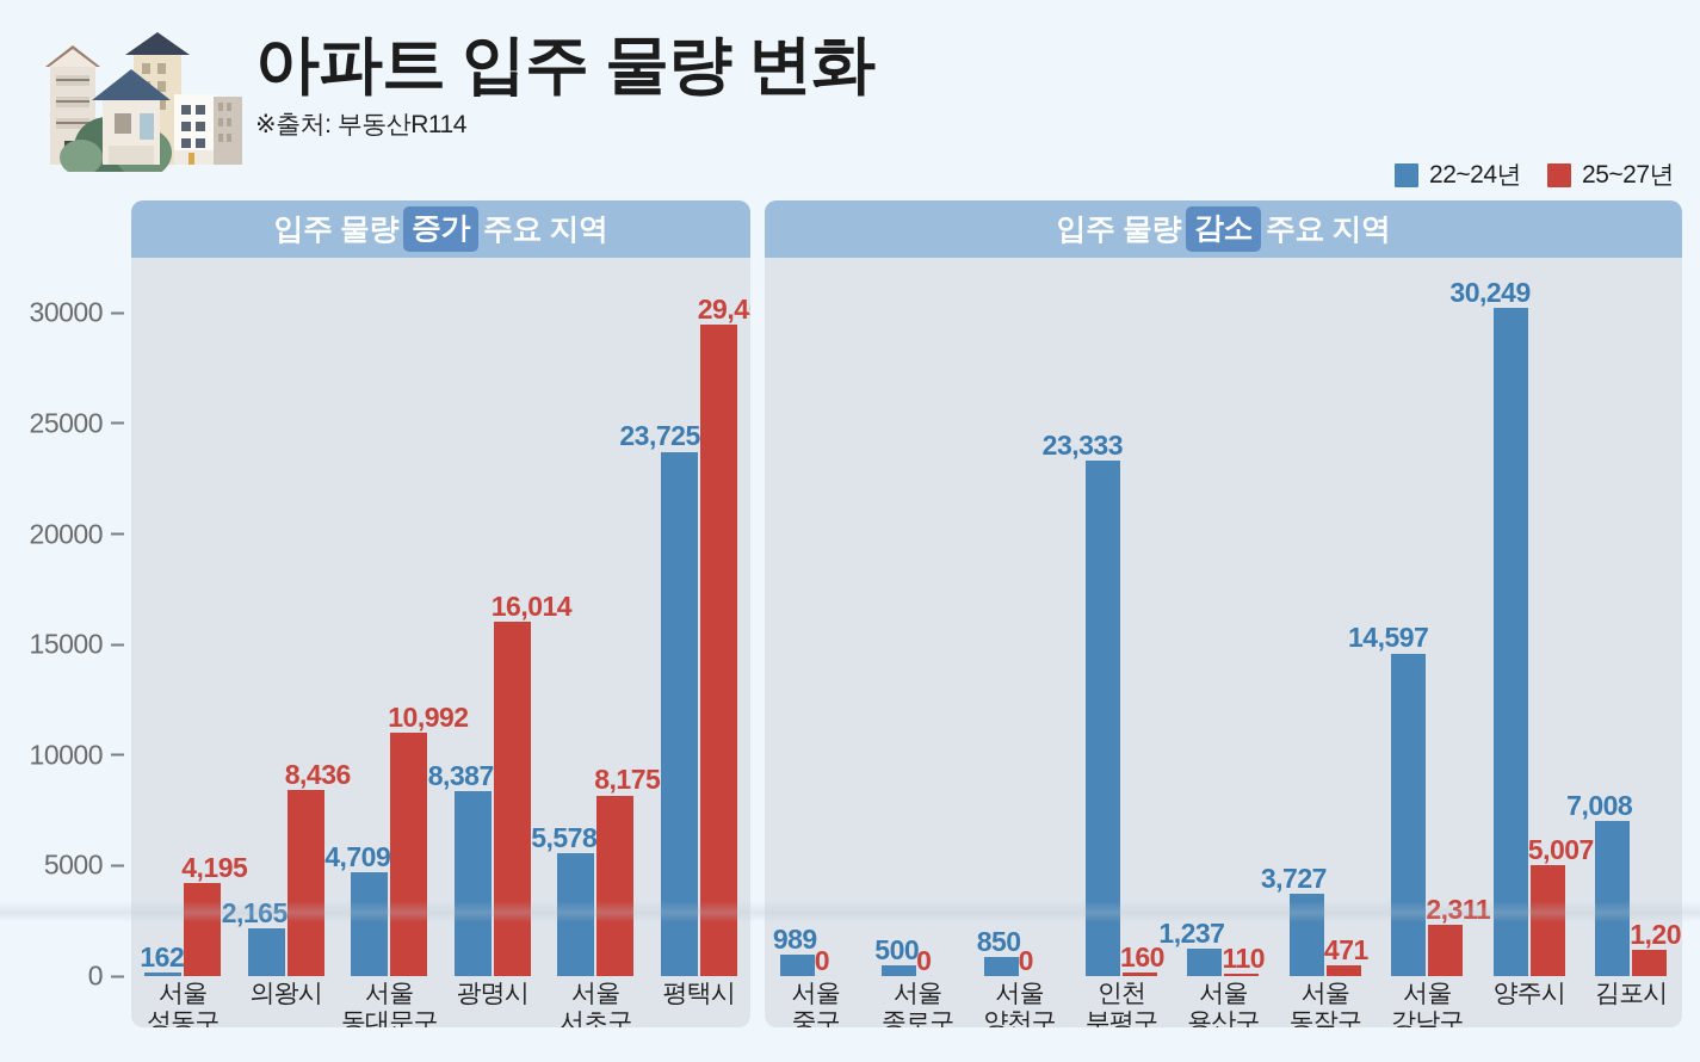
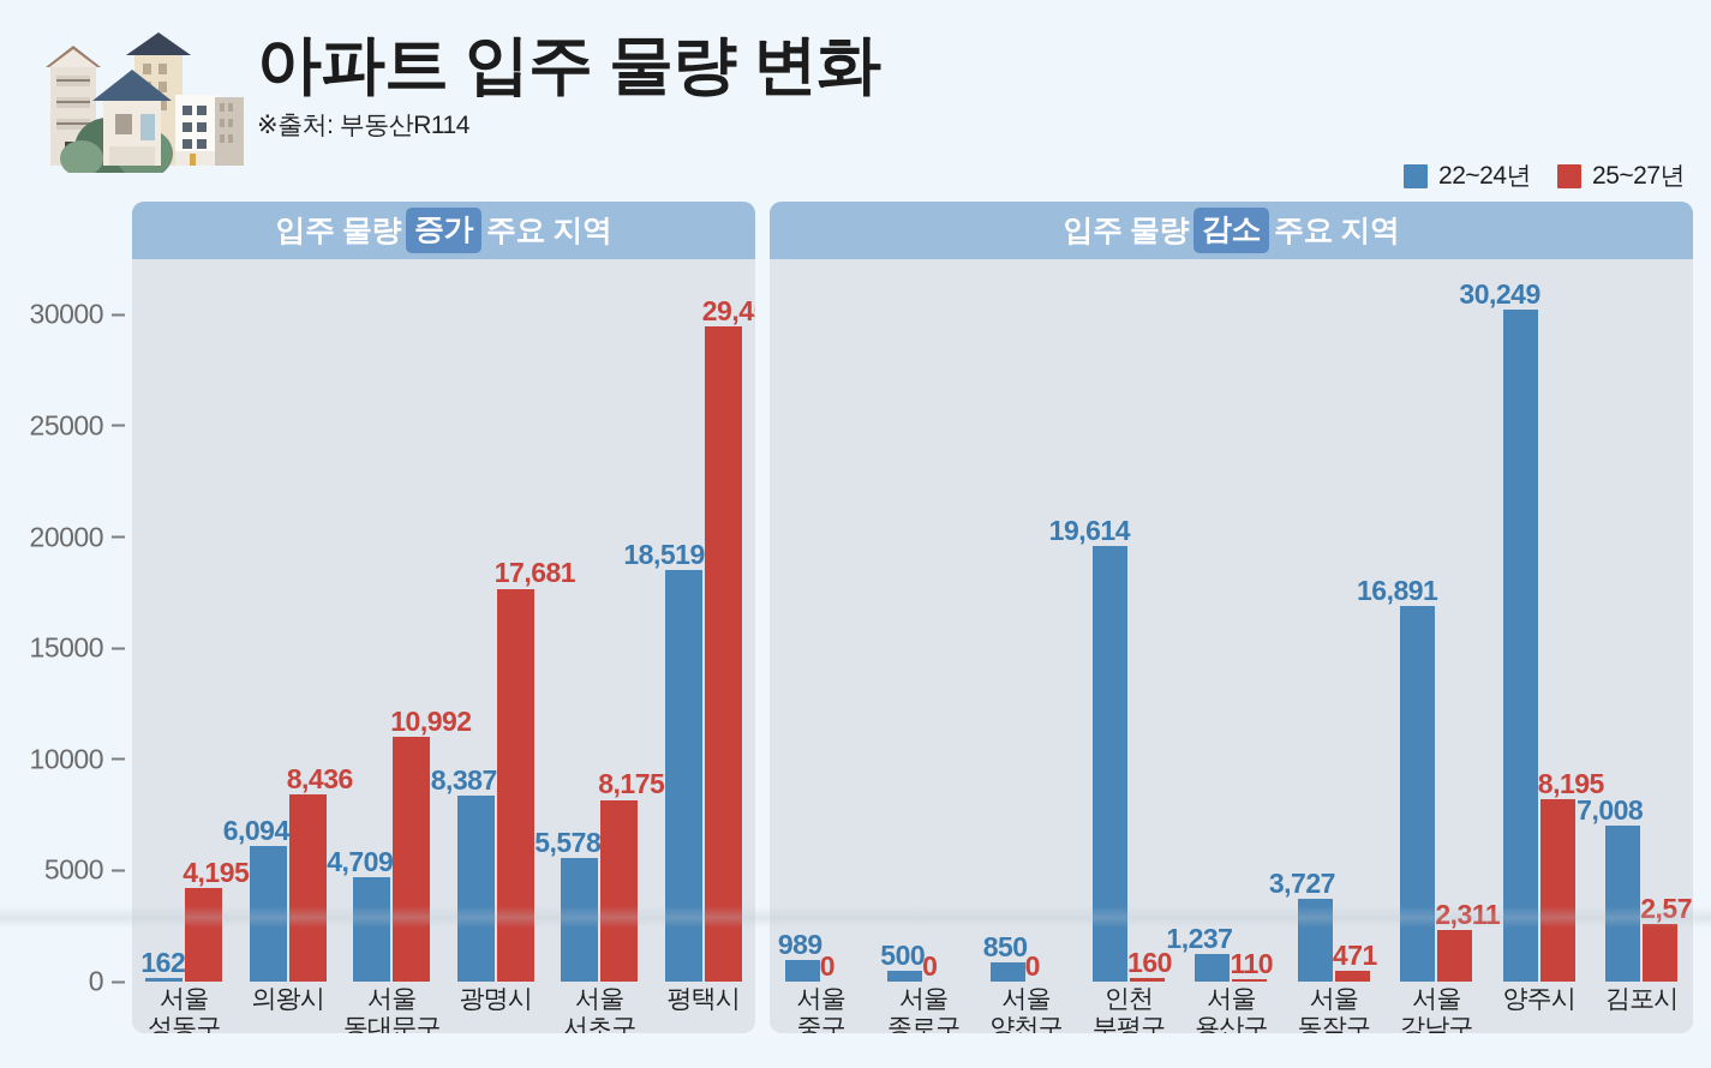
입주 물량 증가 주요 지역/22~24년/의왕시: 2,165 -> 6,094
입주 물량 증가 주요 지역/25~27년/광명시: 16,014 -> 17,681
입주 물량 증가 주요 지역/22~24년/평택시: 23,725 -> 18,519
입주 물량 감소 주요 지역/22~24년/인천 부평구: 23,333 -> 19,614
입주 물량 감소 주요 지역/22~24년/서울 강남구: 14,597 -> 16,891
입주 물량 감소 주요 지역/25~27년/양주시: 5,007 -> 8,195
입주 물량 감소 주요 지역/25~27년/김포시: 1,200 -> 2,575
